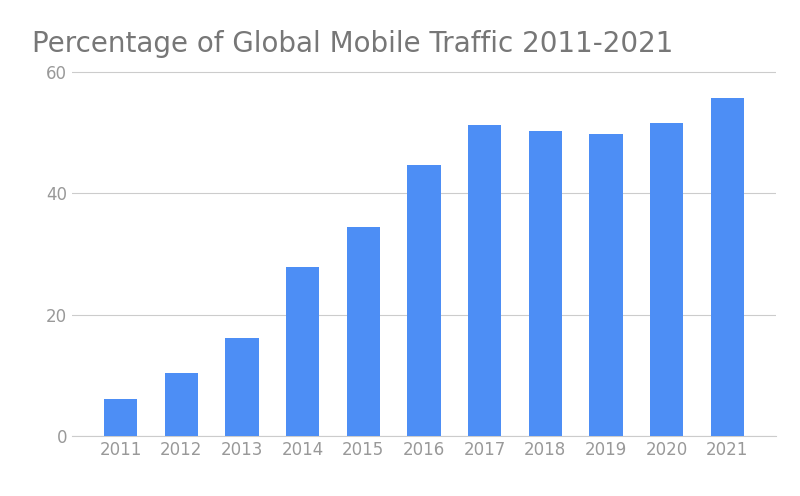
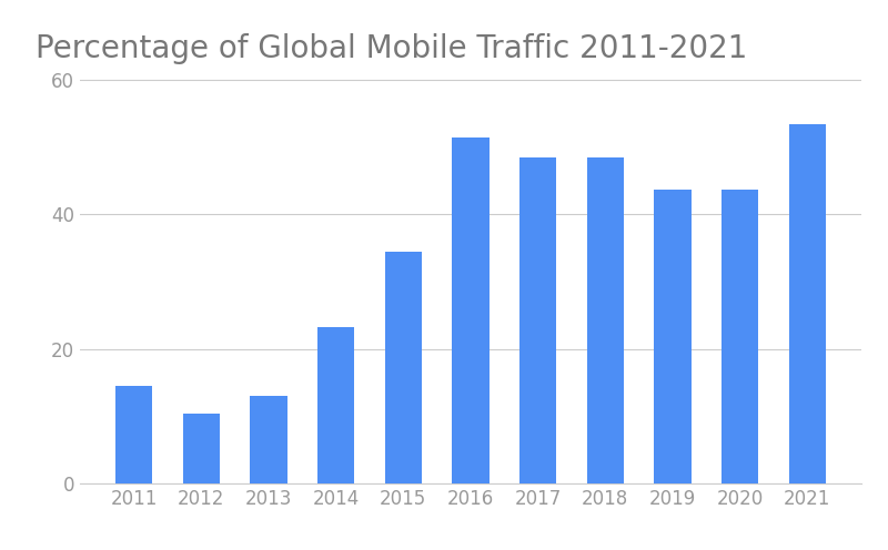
2011: 6.1 -> 14.6
2013: 16.2 -> 13.0
2014: 27.8 -> 23.2
2016: 44.6 -> 51.4
2017: 51.3 -> 48.4
2018: 50.3 -> 48.4
2019: 49.7 -> 43.6
2020: 51.5 -> 43.6
2021: 55.7 -> 53.4
